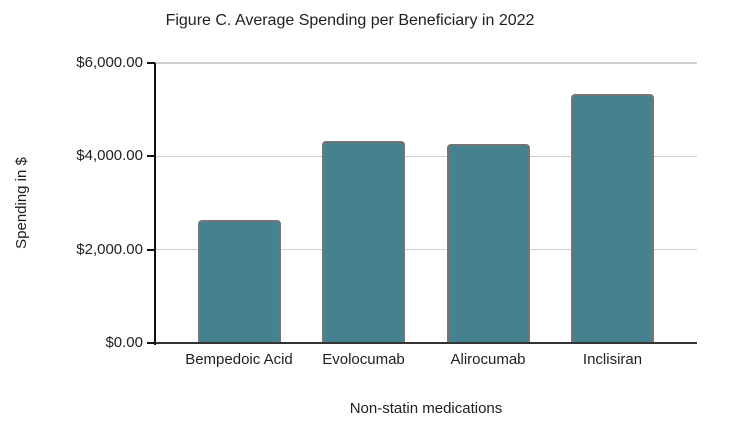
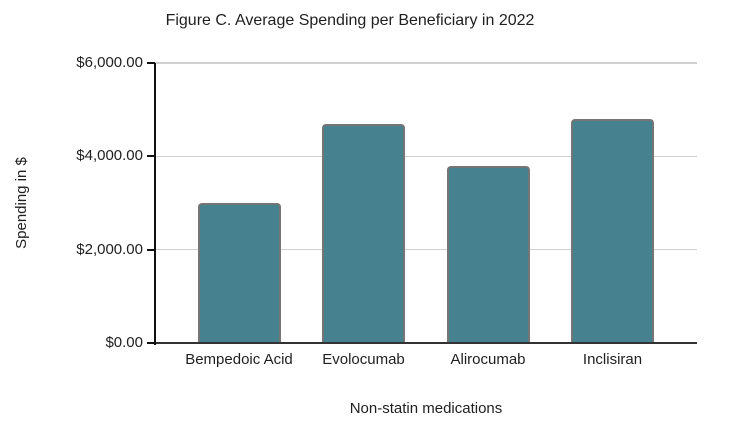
Bempedoic Acid: $2600 -> $3000
Evolocumab: $4300 -> $4700
Alirocumab: $4300 -> $3800
Inclisiran: $5300 -> $4800
